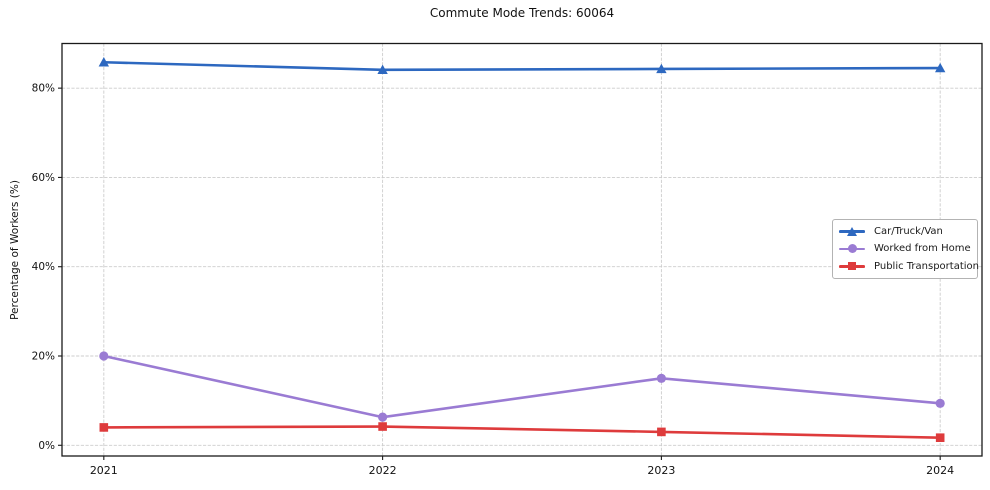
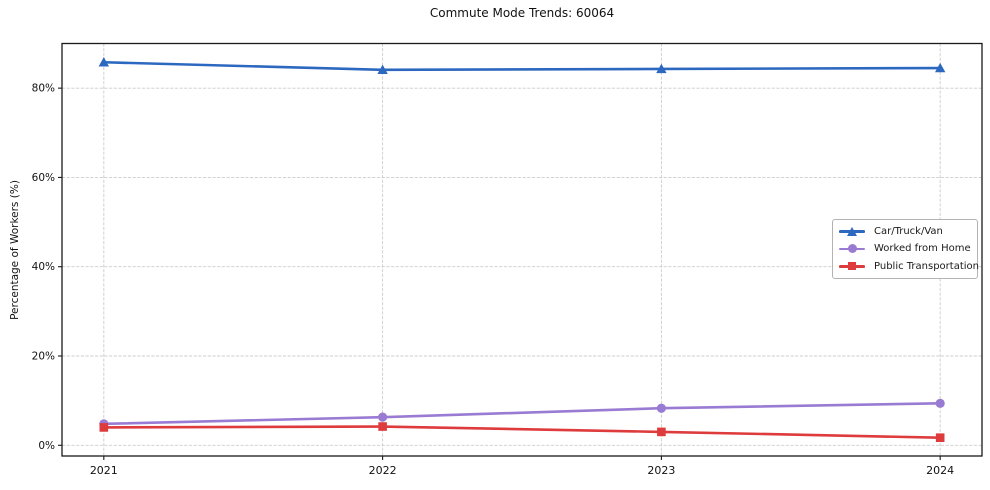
Worked from Home/2021: 20% -> 5%
Worked from Home/2023: 15% -> 8%
